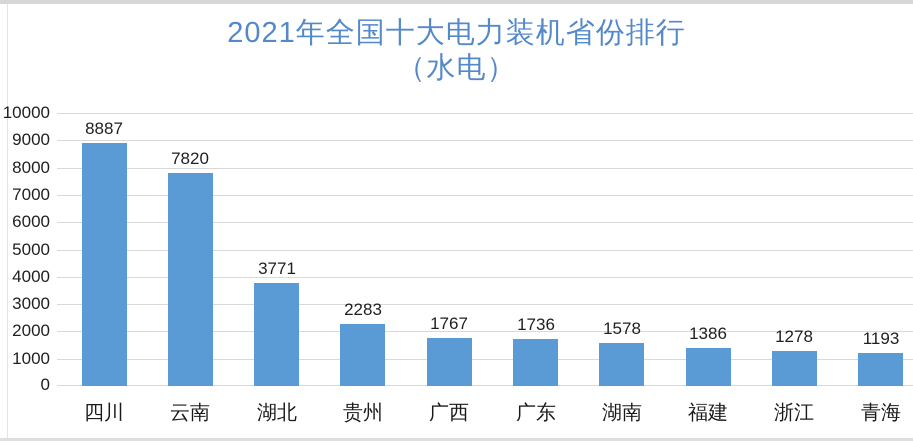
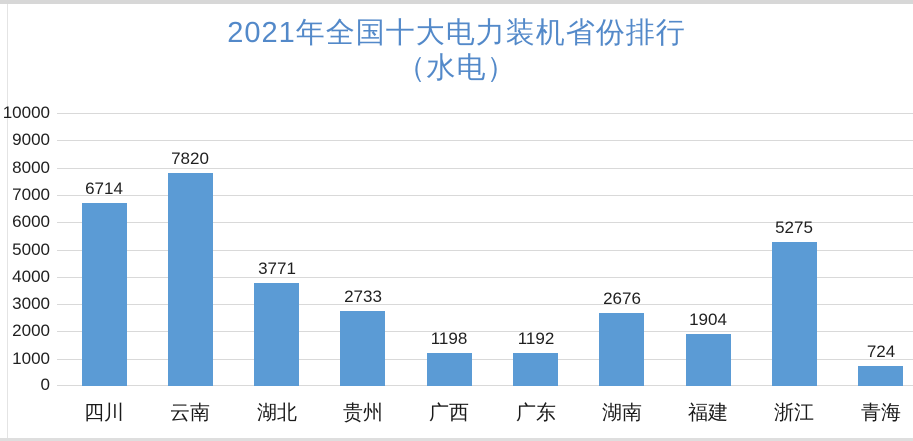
四川: 8887 -> 6714
贵州: 2283 -> 2733
广西: 1767 -> 1198
广东: 1736 -> 1192
湖南: 1578 -> 2676
福建: 1386 -> 1904
浙江: 1278 -> 5275
青海: 1193 -> 724
